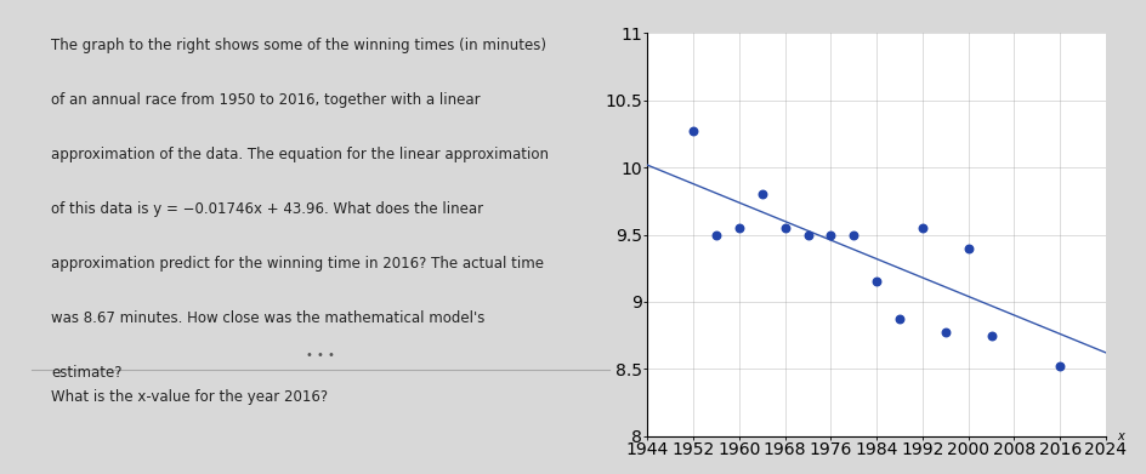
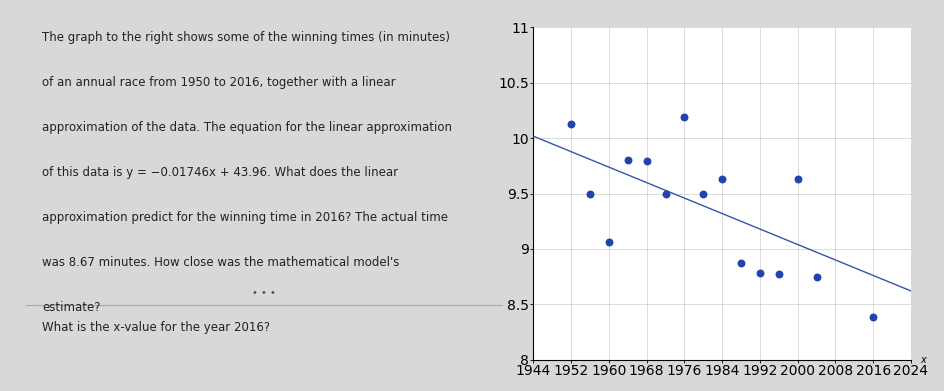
1952: 10.27 -> 10.13
1960: 9.55 -> 9.06
1968: 9.55 -> 9.79
1976: 9.50 -> 10.19
1984: 9.15 -> 9.63
1992: 9.55 -> 8.78
2000: 9.40 -> 9.63
2016: 8.52 -> 8.39
